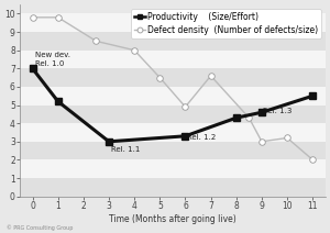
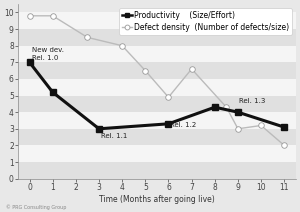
Productivity (Size/Effort)/9: 4.6 -> 4.0
Productivity (Size/Effort)/11: 5.5 -> 3.1
